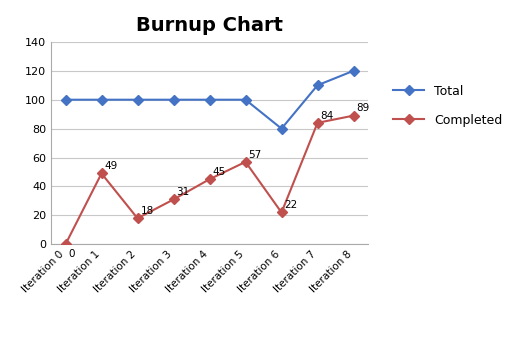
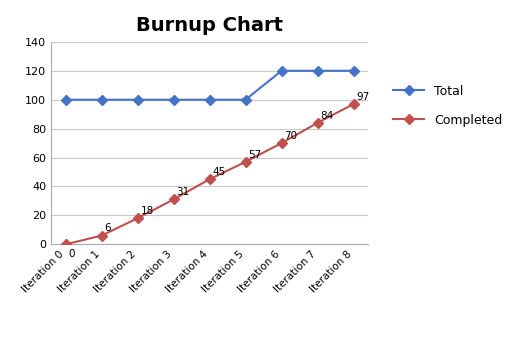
Completed/Iteration 1: 49 -> 6
Total/Iteration 6: 80 -> 120
Completed/Iteration 6: 22 -> 70
Total/Iteration 7: 110 -> 120
Completed/Iteration 8: 89 -> 97
